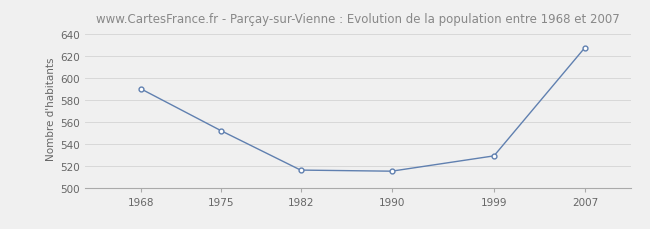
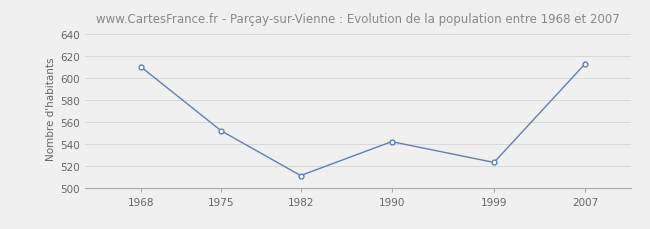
1968: 590 -> 610
1982: 516 -> 511
1990: 515 -> 542
1999: 529 -> 523
2007: 628 -> 613
